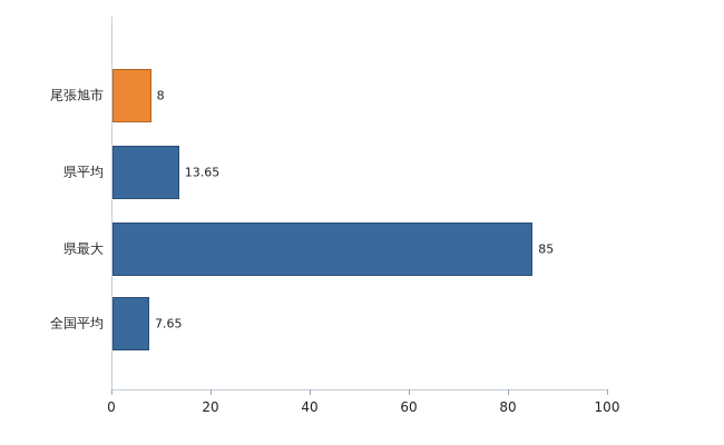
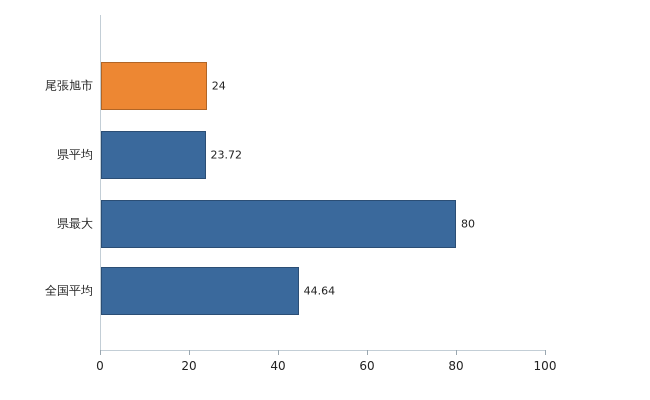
尾張旭市: 8 -> 24
県平均: 13.65 -> 23.72
県最大: 85 -> 80
全国平均: 7.65 -> 44.64
